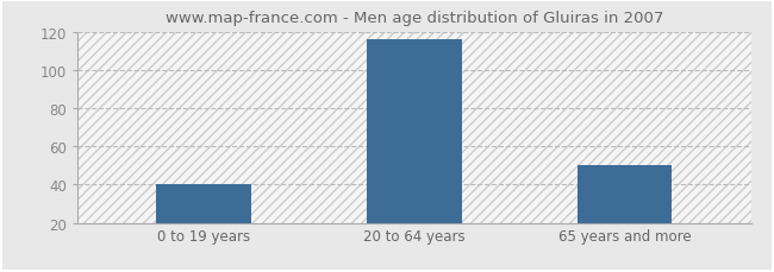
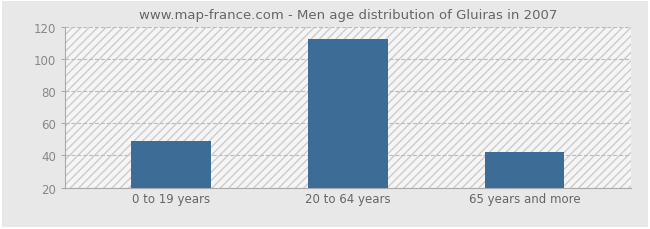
0 to 19 years: 40 -> 49
20 to 64 years: 116 -> 112
65 years and more: 50 -> 42
